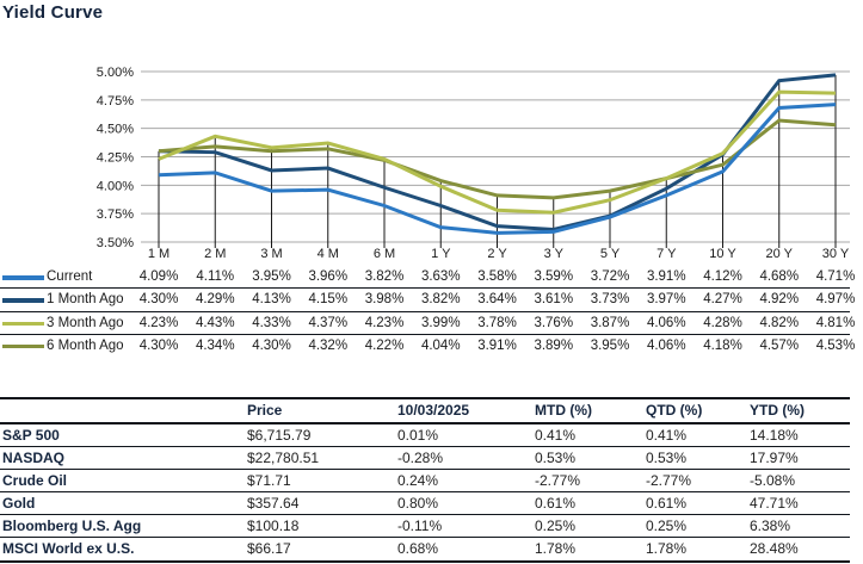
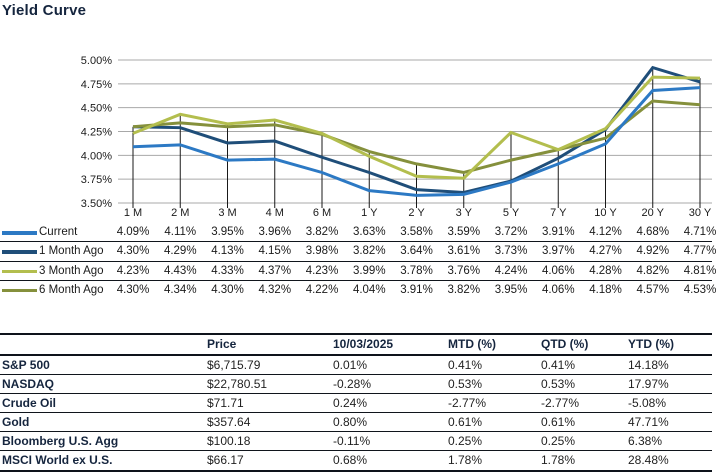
6 Month Ago/3 Y: 3.89% -> 3.82%
3 Month Ago/5 Y: 3.87% -> 4.24%
1 Month Ago/30 Y: 4.97% -> 4.77%
